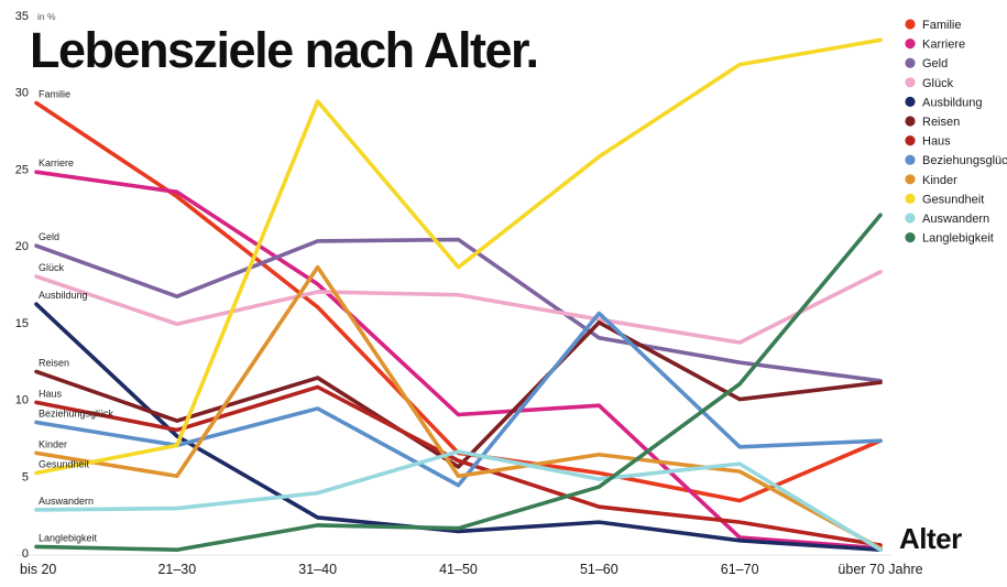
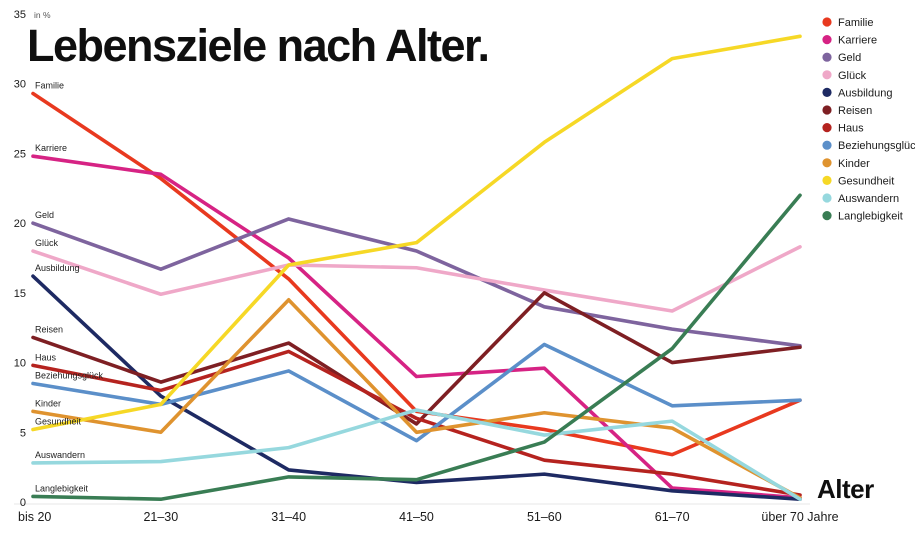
Kinder/31–40: 18.6 -> 14.5
Gesundheit/31–40: 29.4 -> 17.0
Geld/41–50: 20.4 -> 18.0
Beziehungsglück/51–60: 15.6 -> 11.3
